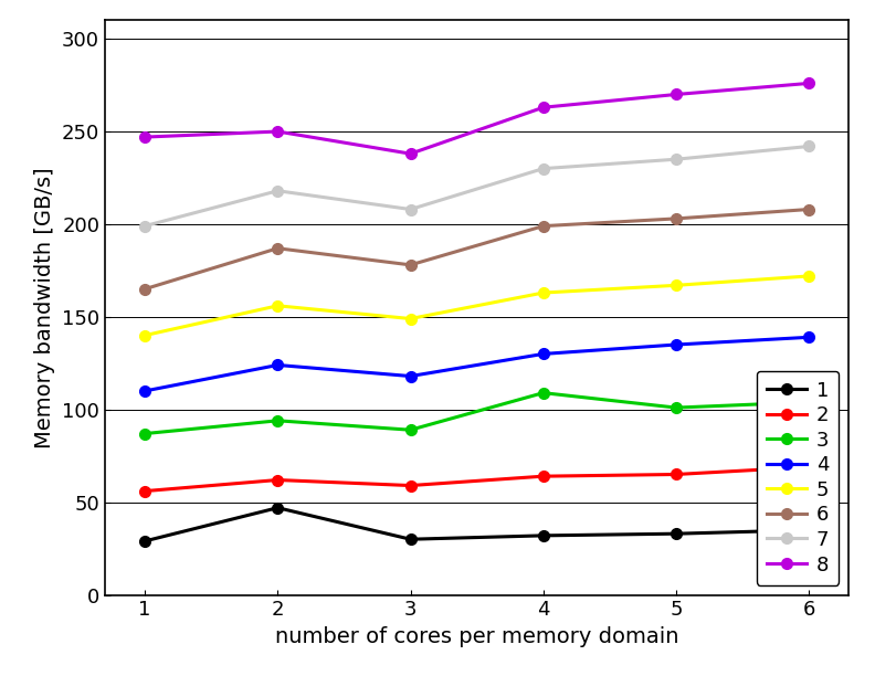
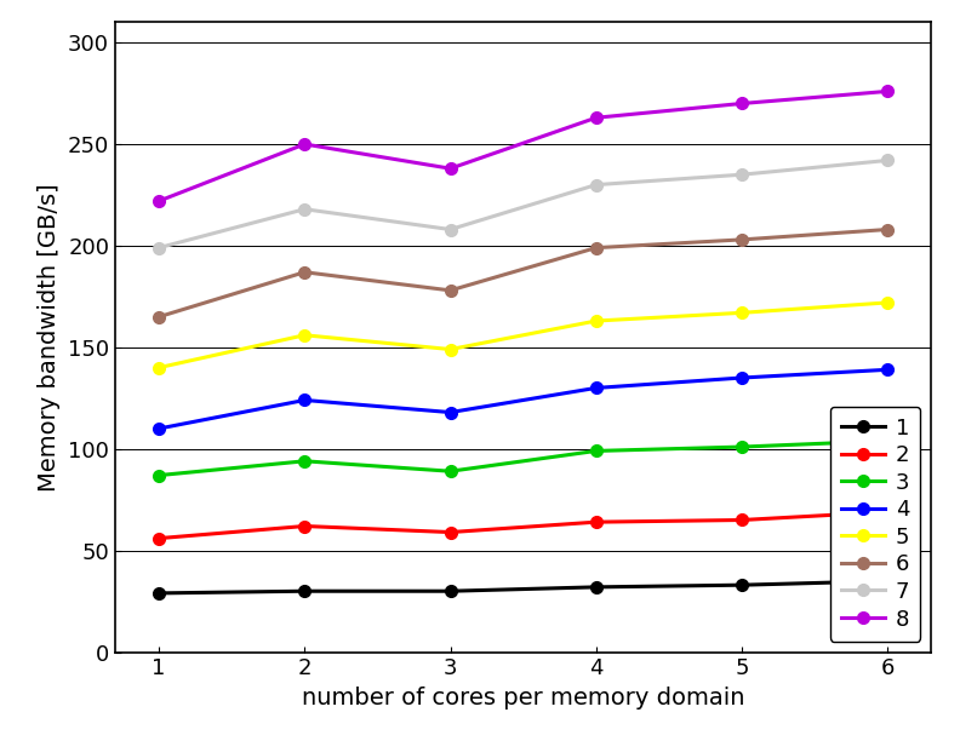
8/1: 247 -> 222
1/2: 47 -> 30
3/4: 109 -> 99
